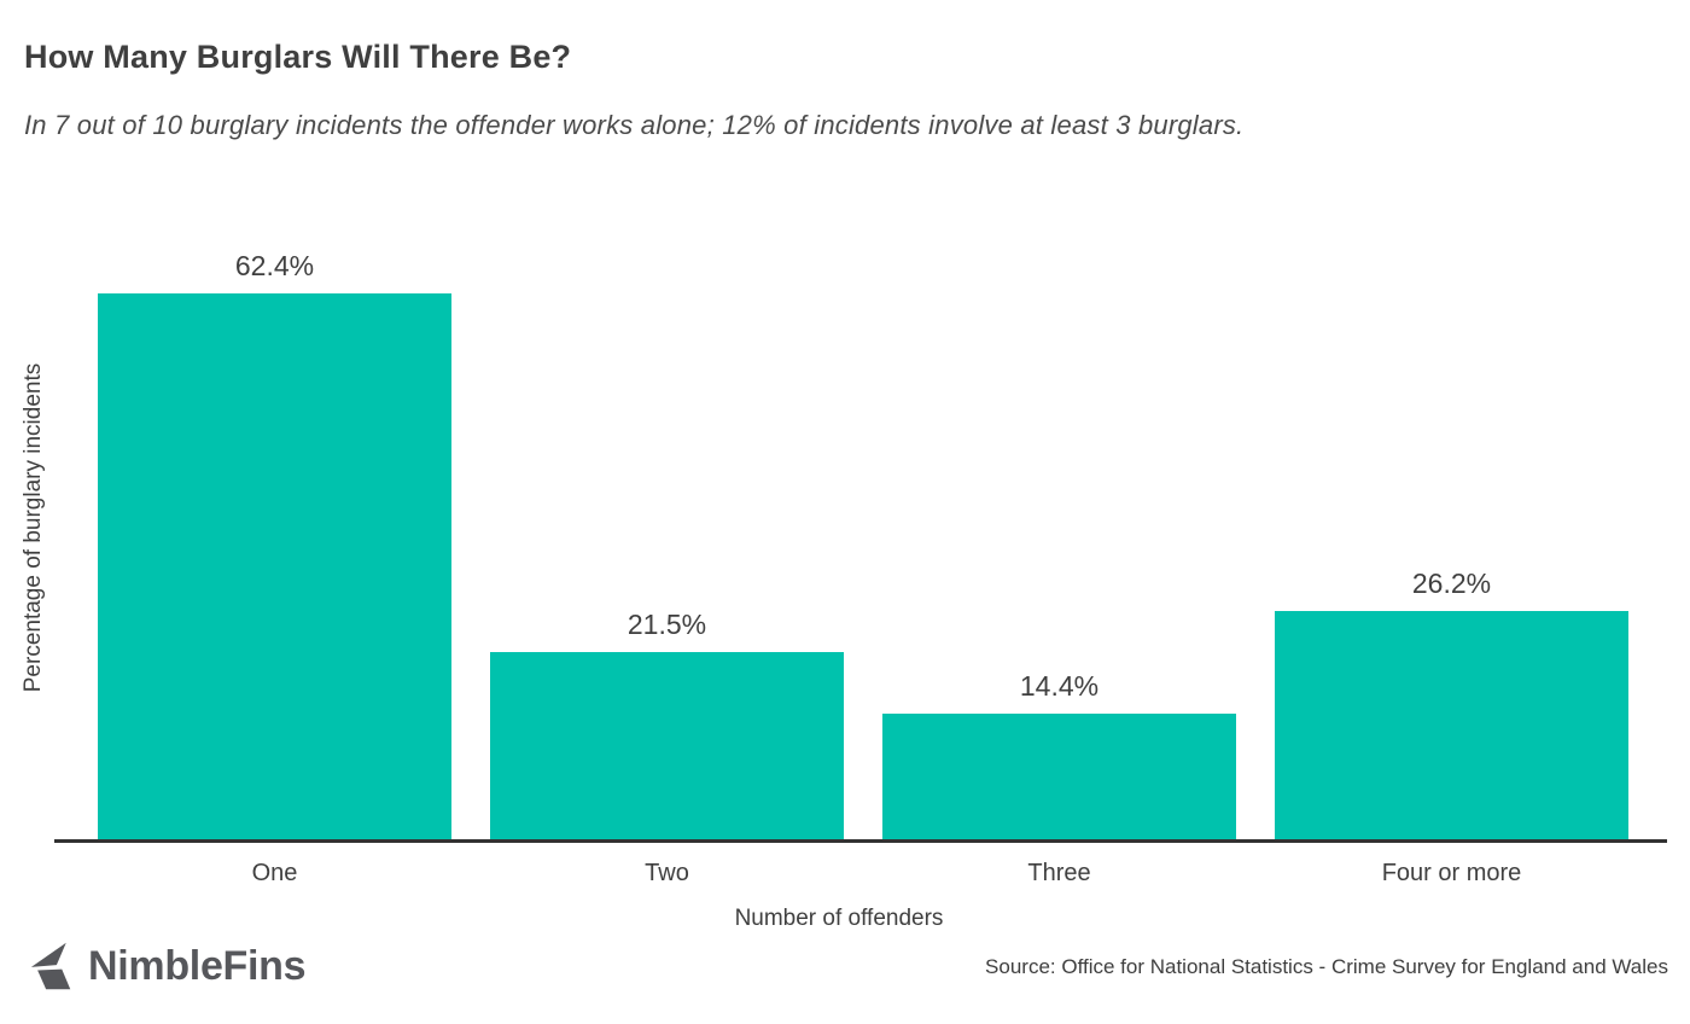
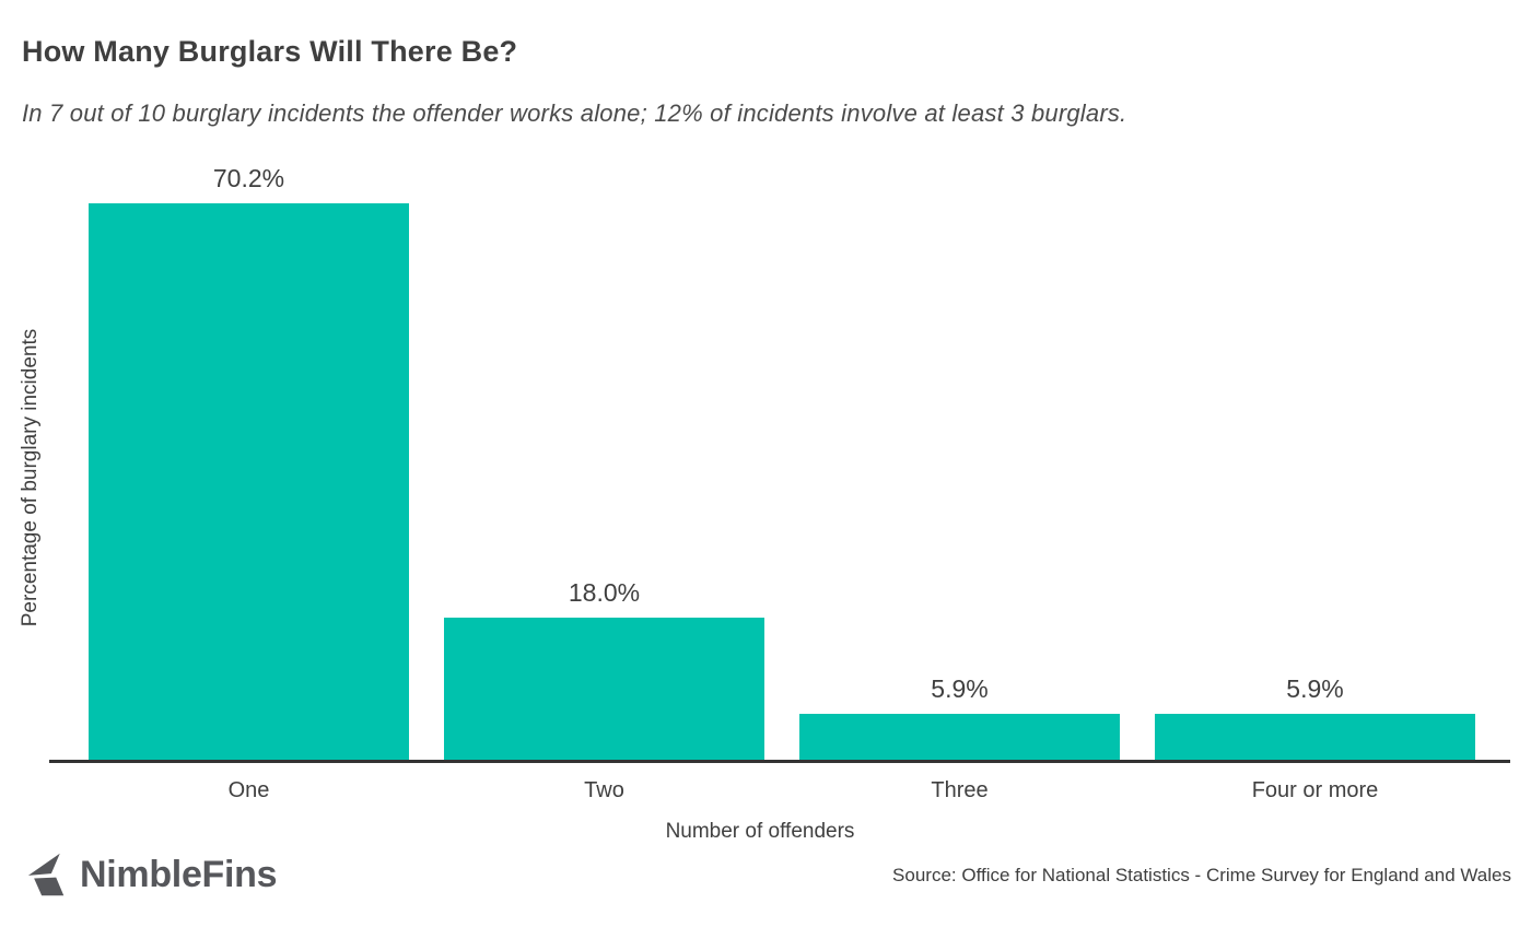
One: 62.4% -> 70.2%
Two: 21.5% -> 18.0%
Three: 14.4% -> 5.9%
Four or more: 26.2% -> 5.9%
